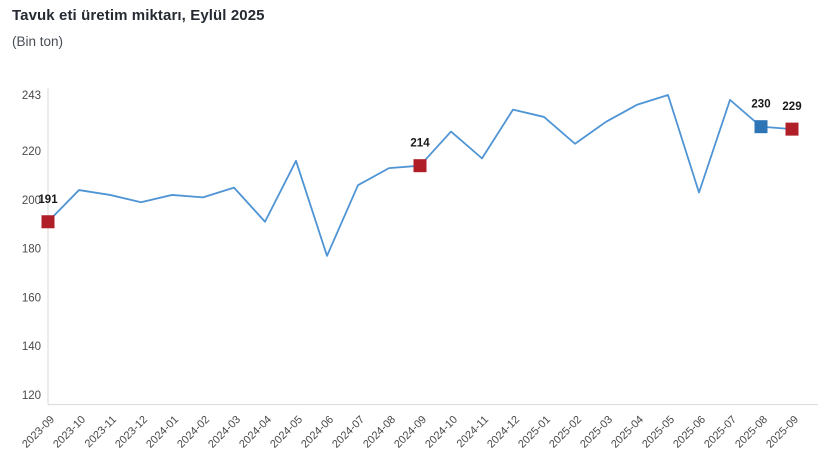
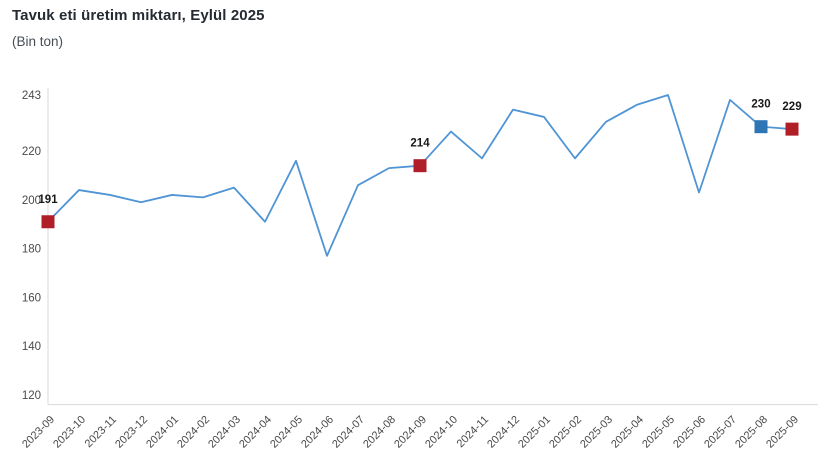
2025-02: 223 -> 217
